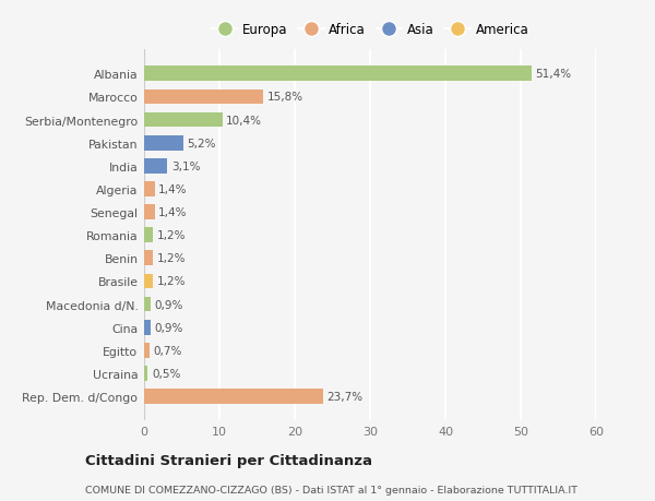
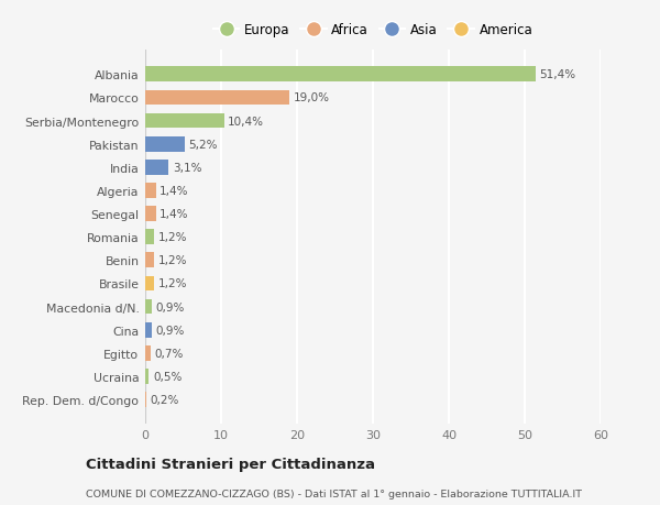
Marocco: 15,8% -> 19,0%
Rep. Dem. d/Congo: 23,7% -> 0,2%
